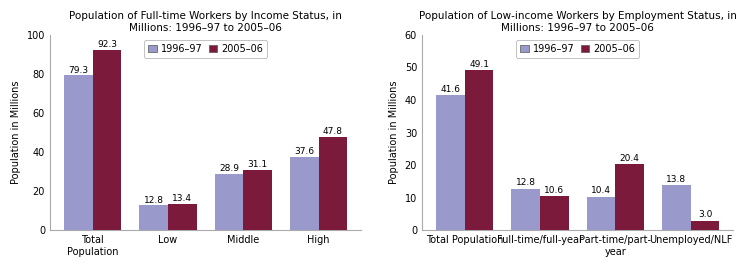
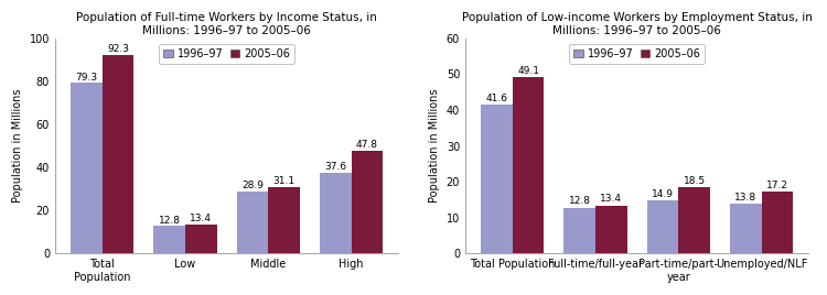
2005–06/Full-time/full-year: 10.6 -> 13.4
1996–97/Part-time/part- year: 10.4 -> 14.9
2005–06/Part-time/part- year: 20.4 -> 18.5
2005–06/Unemployed/NLF: 3.0 -> 17.2
